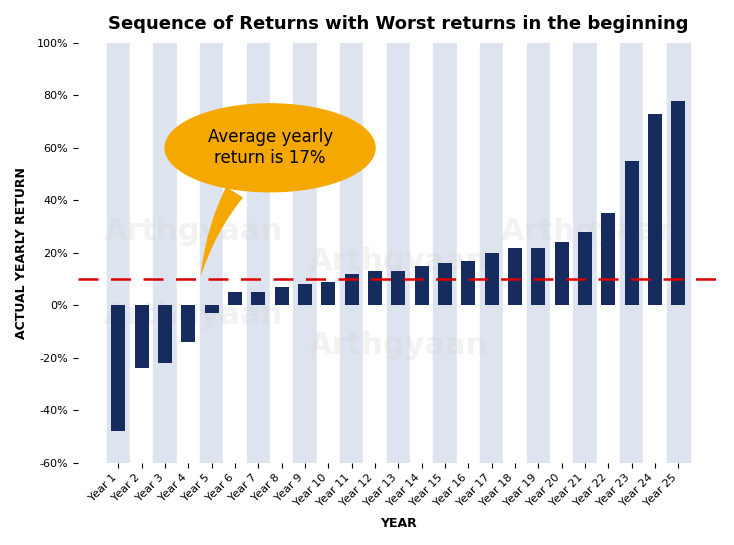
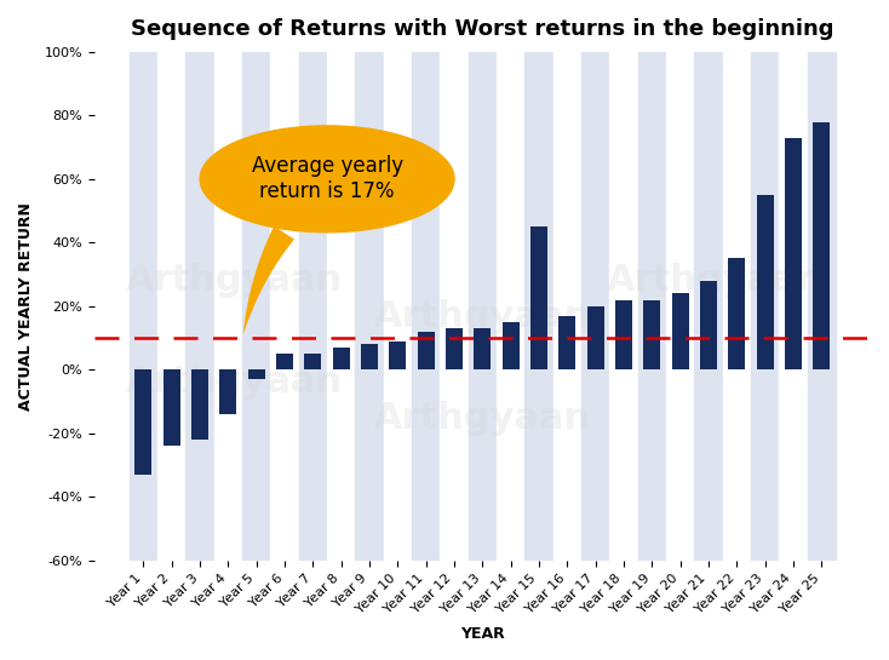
Year 1: -48% -> -33%
Year 15: 16% -> 45%
